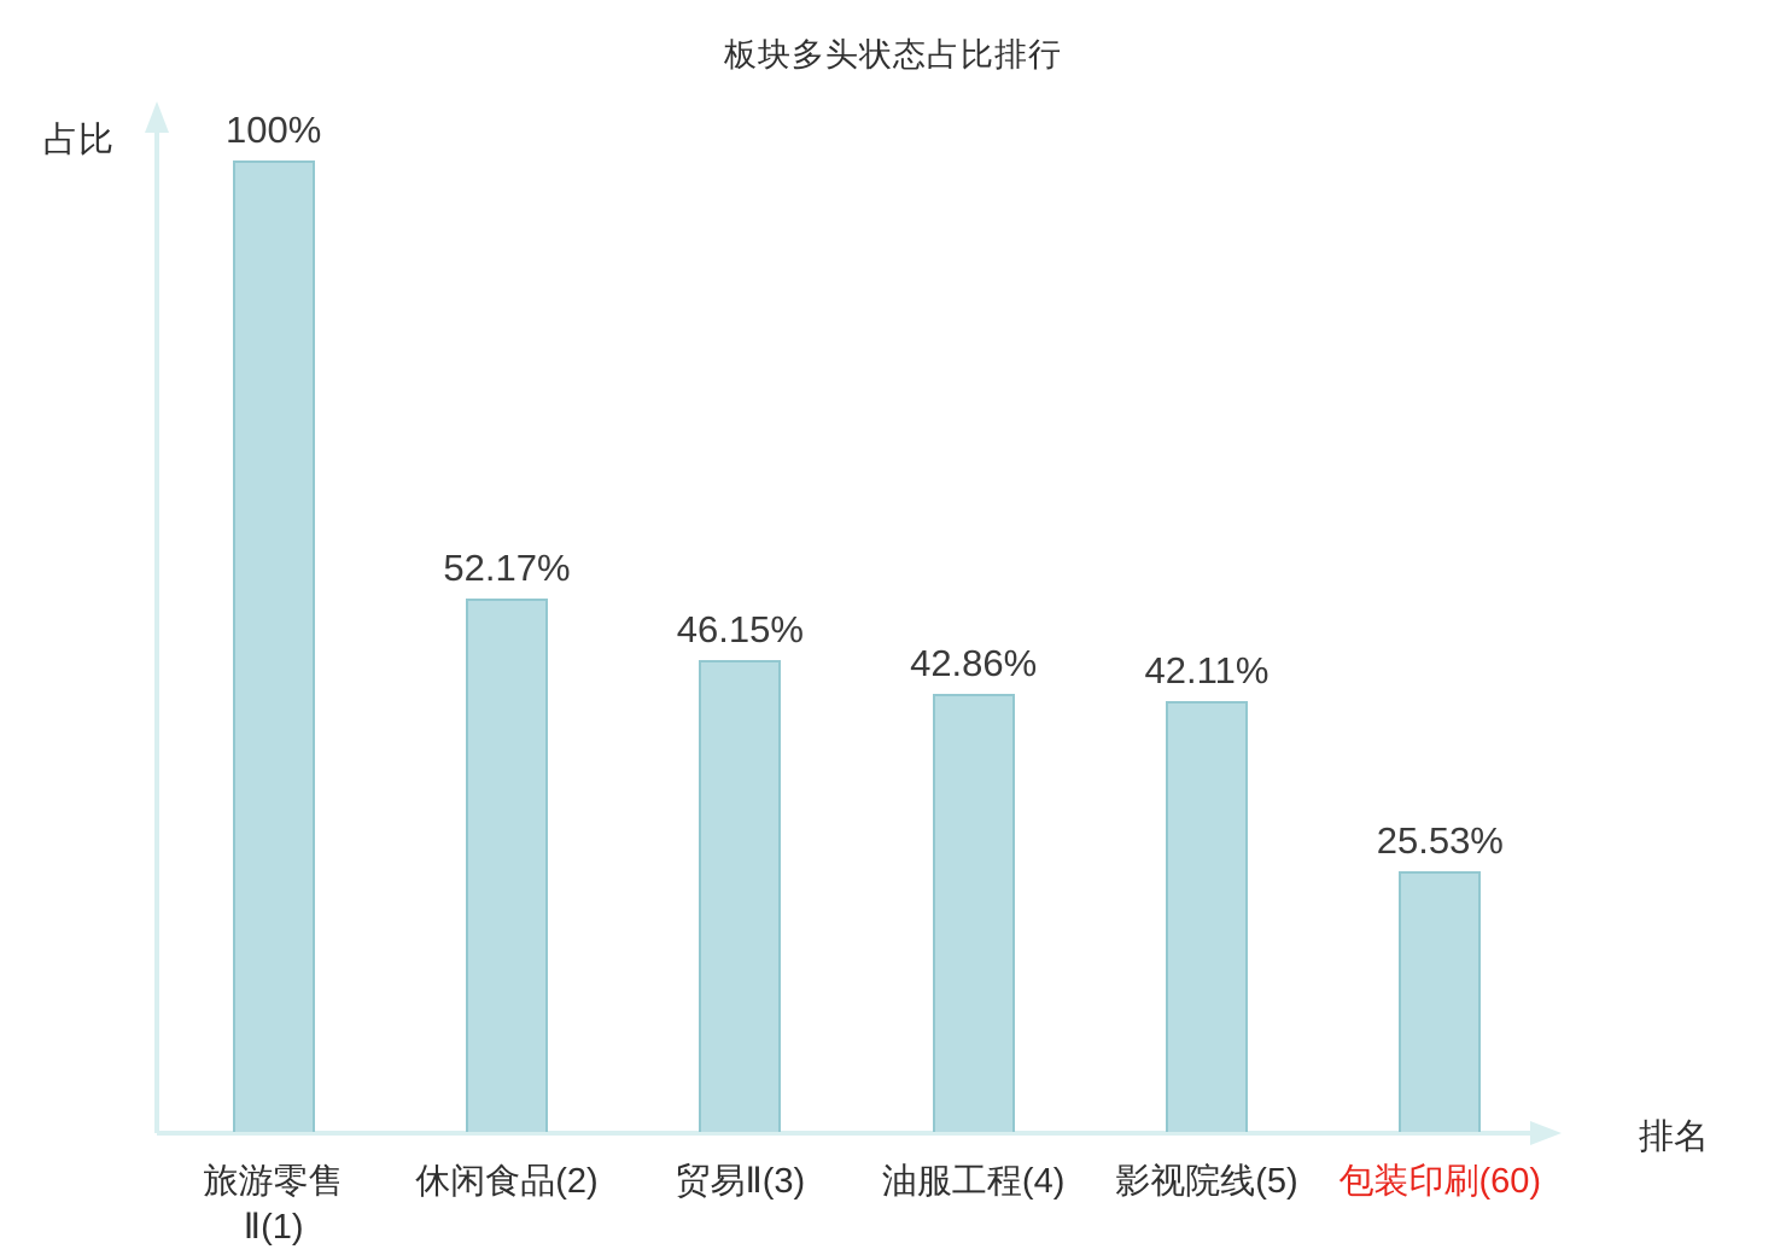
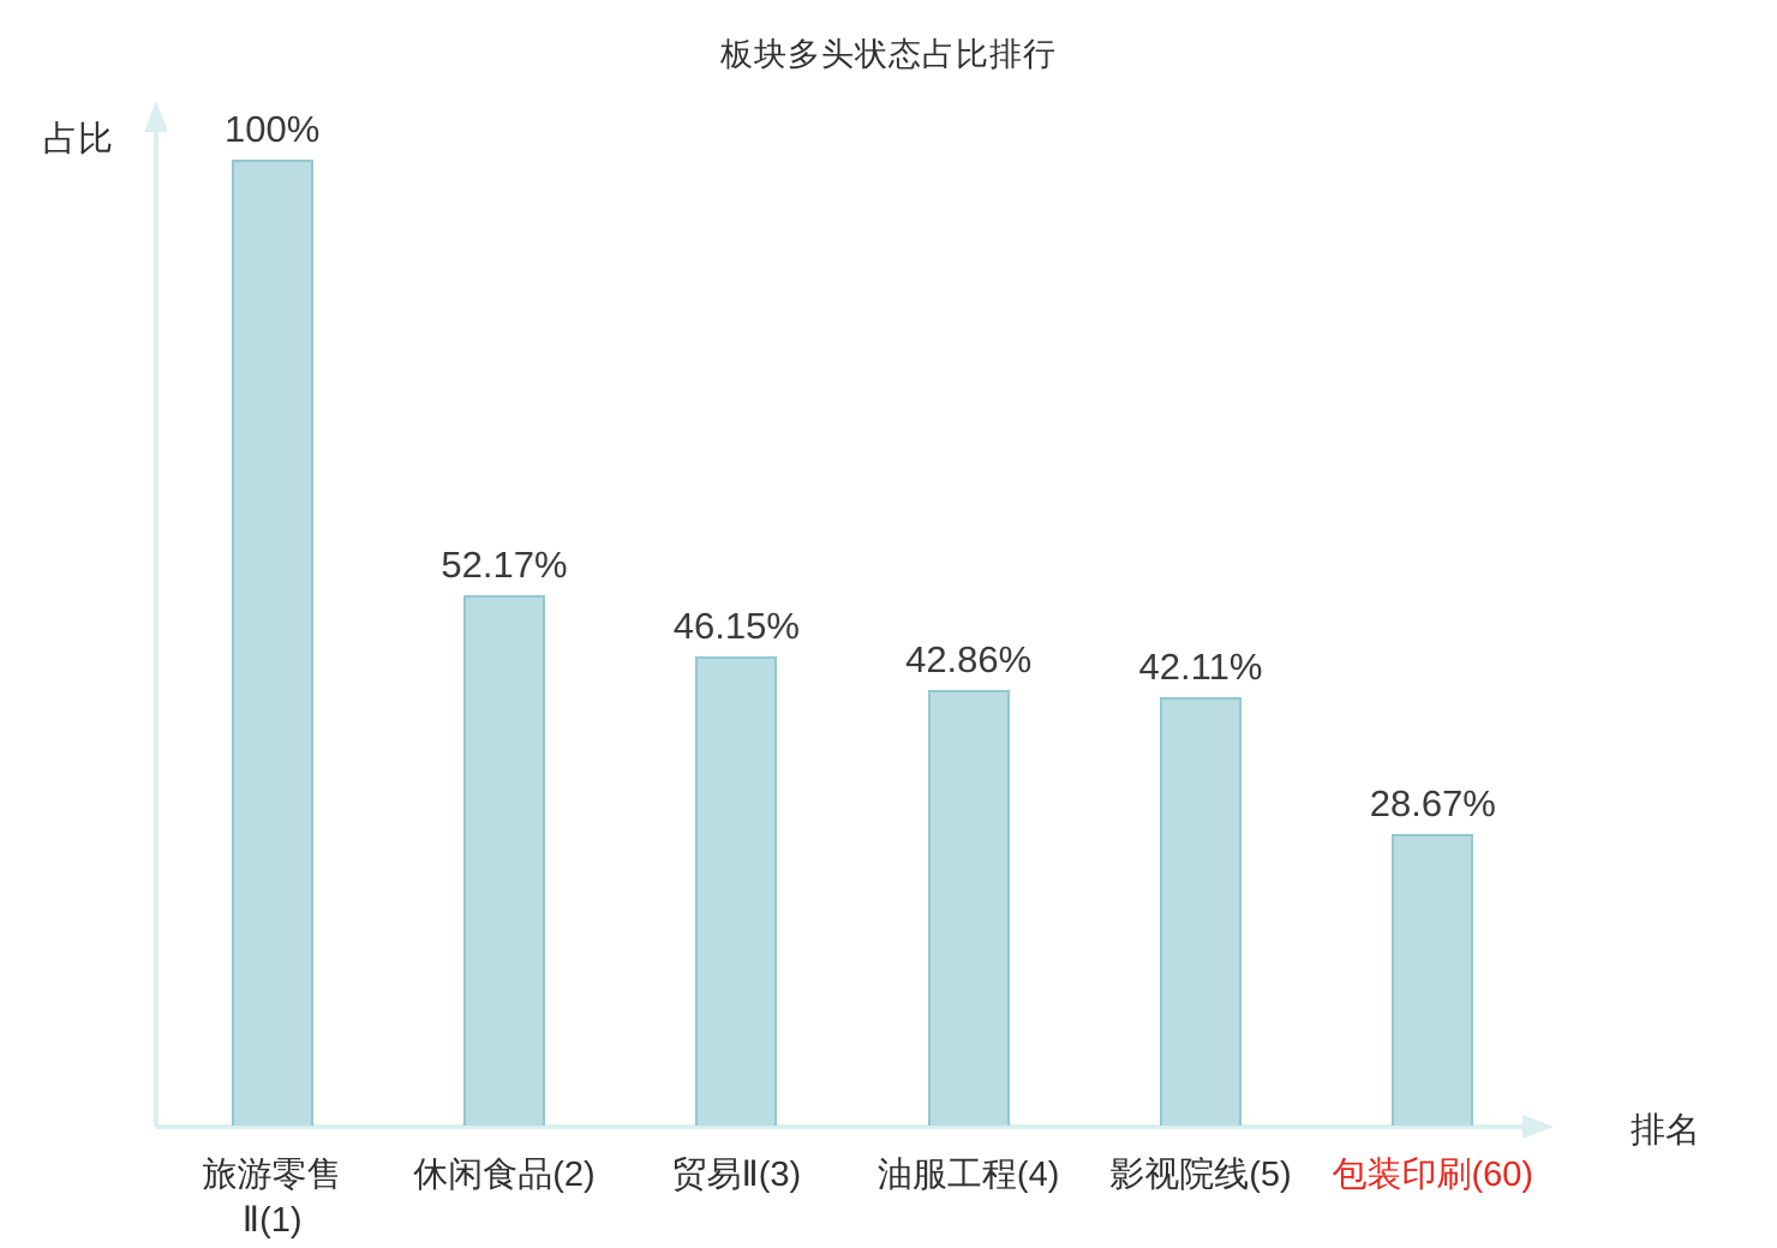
包装印刷(60): 25.53% -> 28.67%
